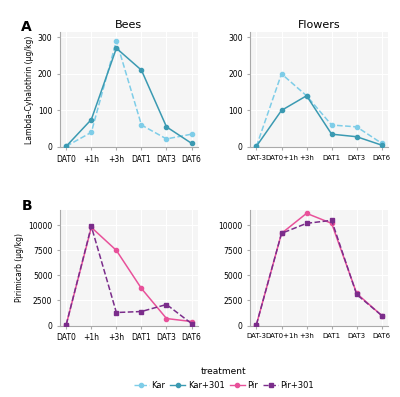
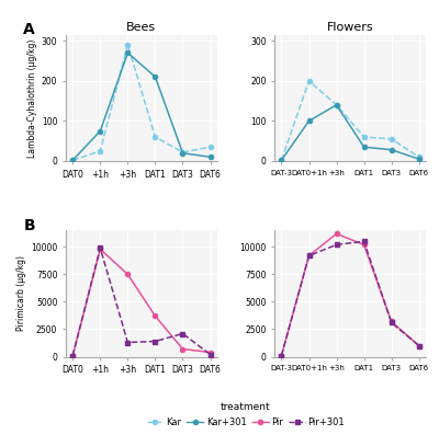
Bees/Kar/+1h: 40 -> 25
Bees/Kar+301/DAT3: 55 -> 20
